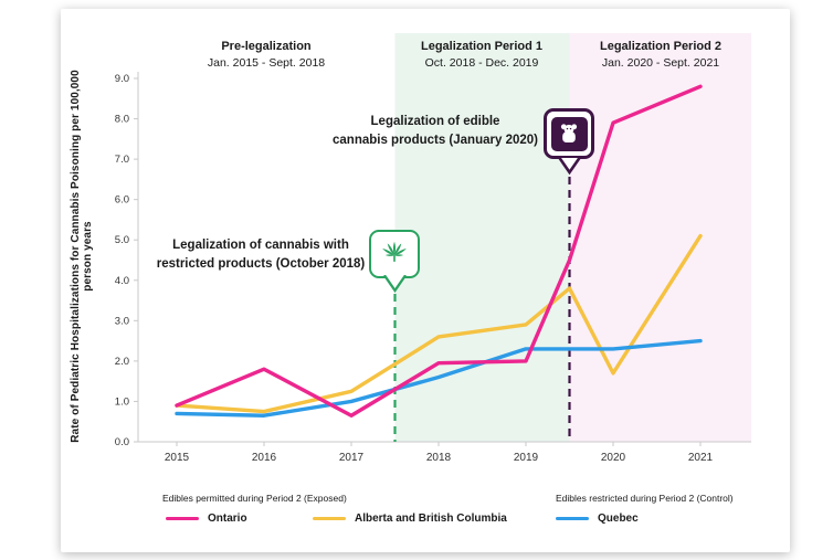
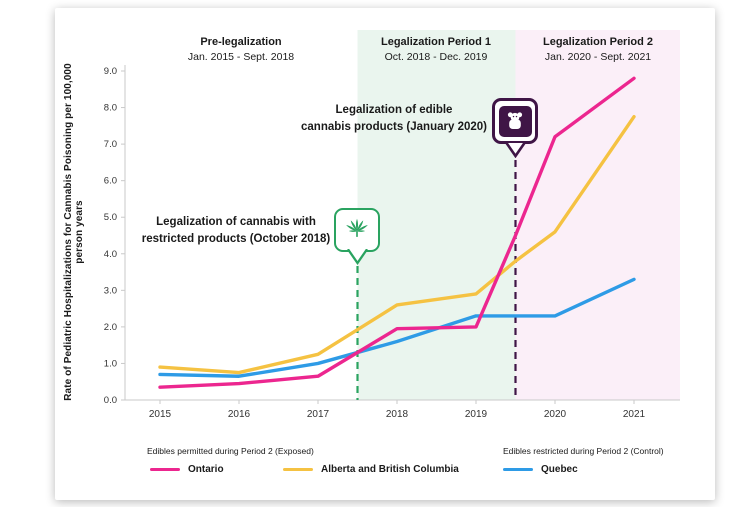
Ontario/2015: 0.9 -> 0.3
Ontario/2016: 1.8 -> 0.5
Ontario/2020: 7.9 -> 7.2
Alberta and British Columbia/2020: 1.7 -> 4.6
Alberta and British Columbia/2021: 5.1 -> 7.8
Quebec/2021: 2.5 -> 3.3
